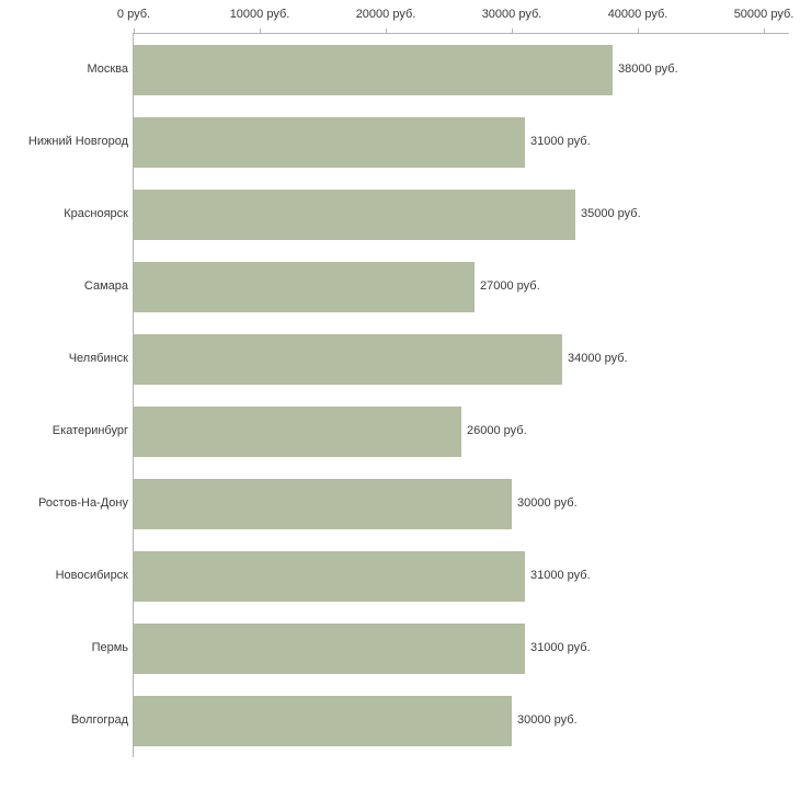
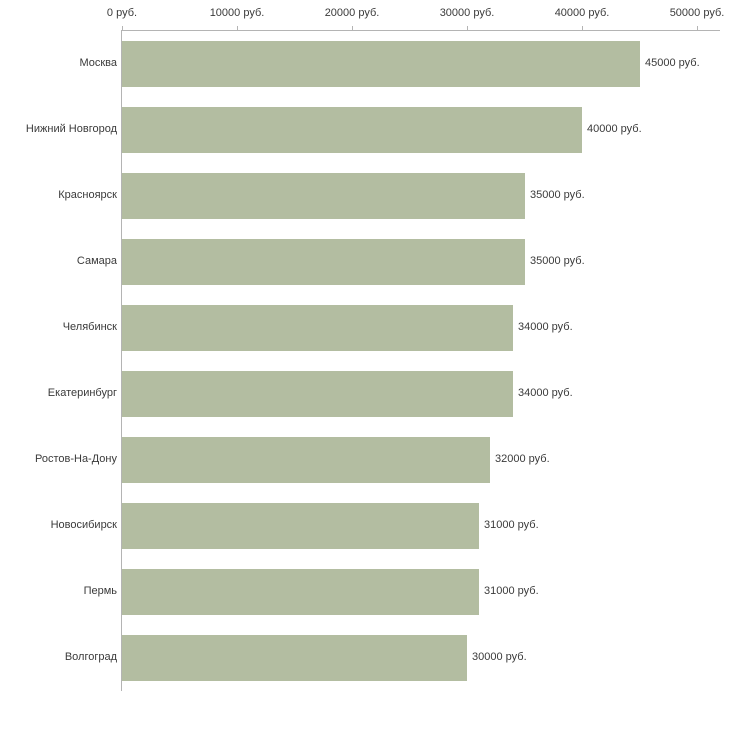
Москва: 38000 -> 45000
Нижний Новгород: 31000 -> 40000
Самара: 27000 -> 35000
Екатеринбург: 26000 -> 34000
Ростов-На-Дону: 30000 -> 32000
